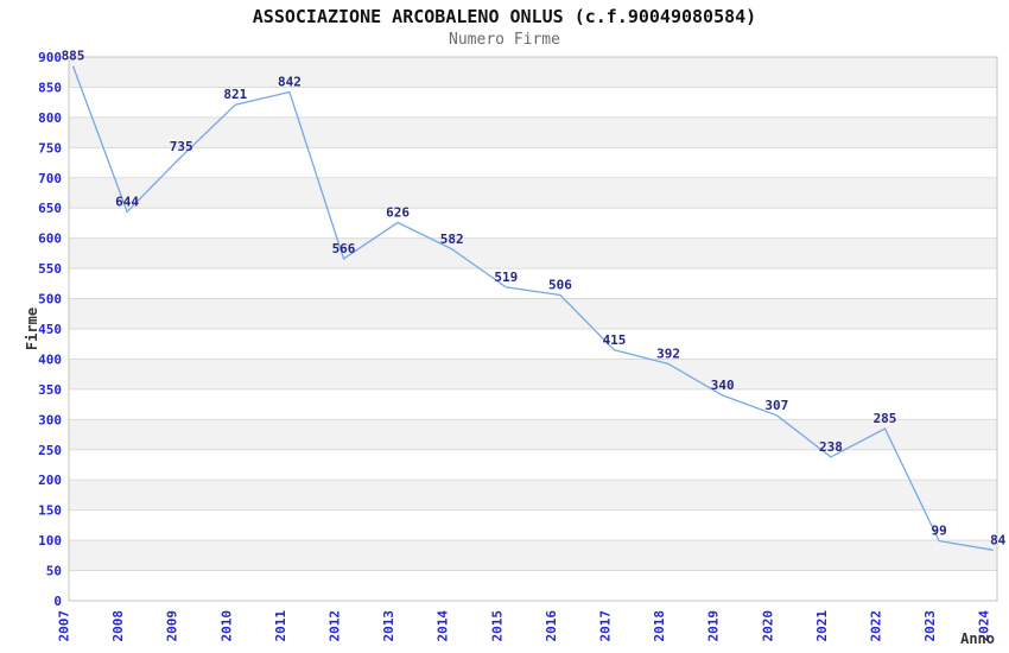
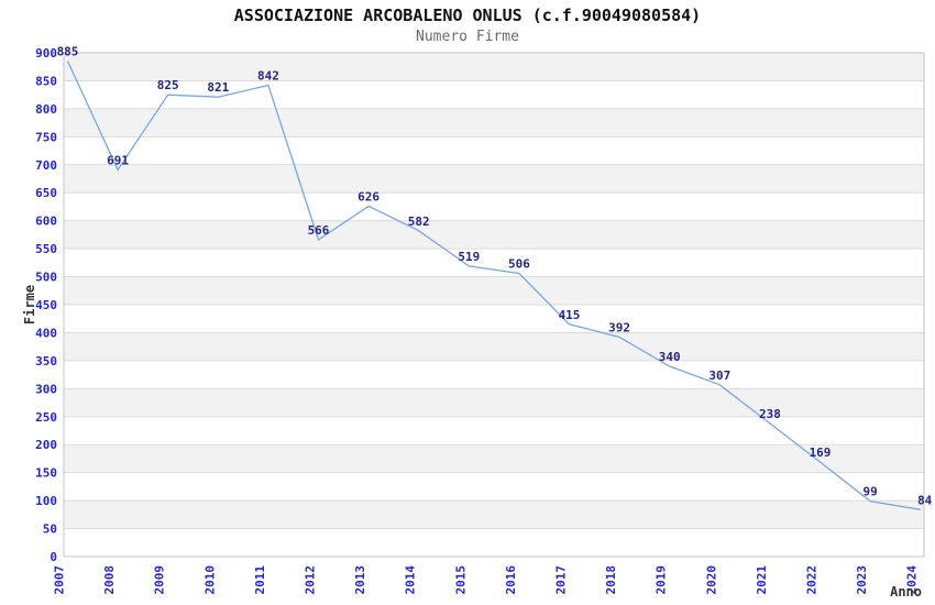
2008: 644 -> 691
2009: 735 -> 825
2022: 285 -> 169
